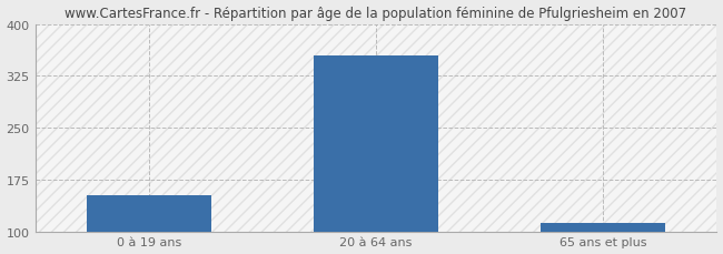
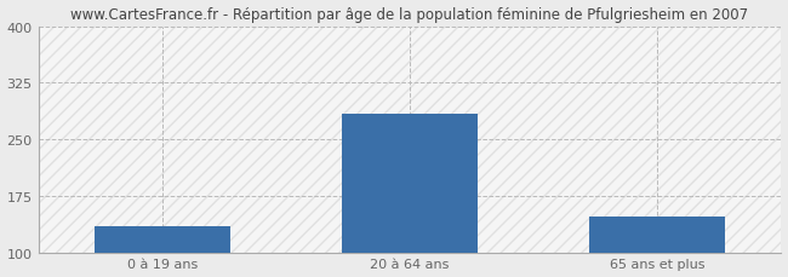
0 à 19 ans: 152 -> 134
20 à 64 ans: 355 -> 284
65 ans et plus: 112 -> 148
